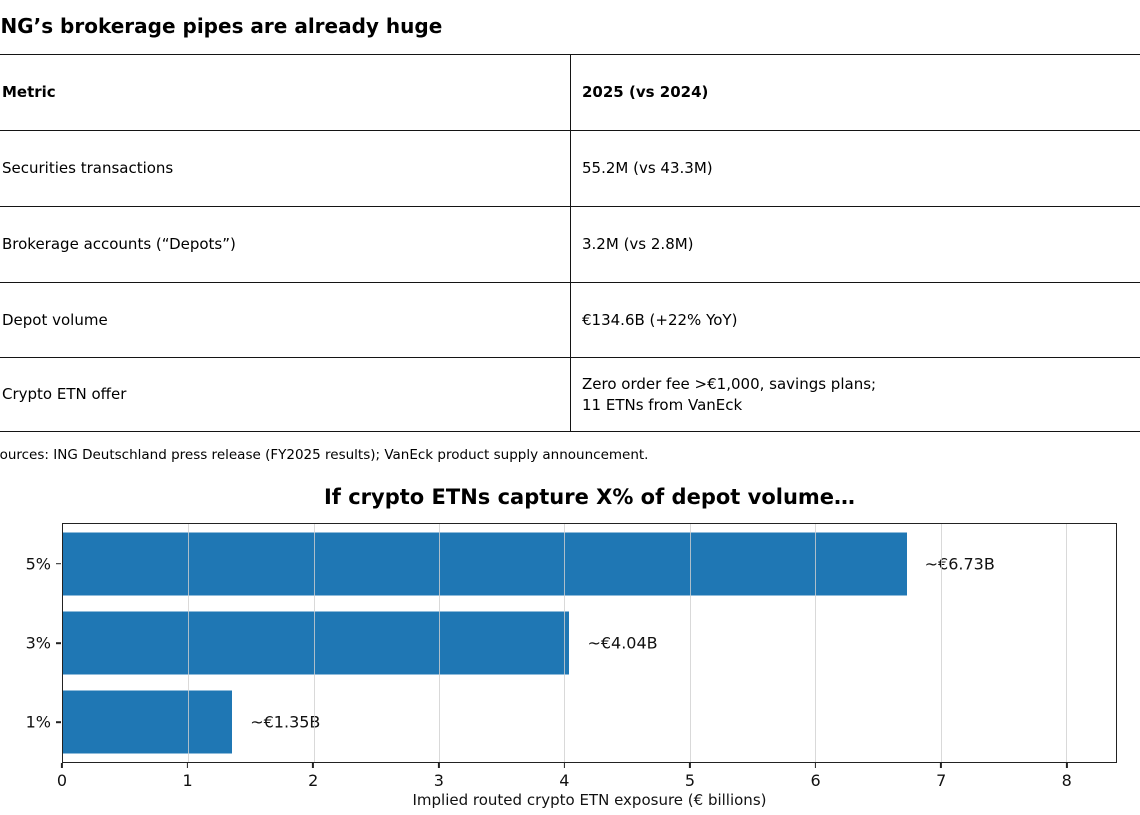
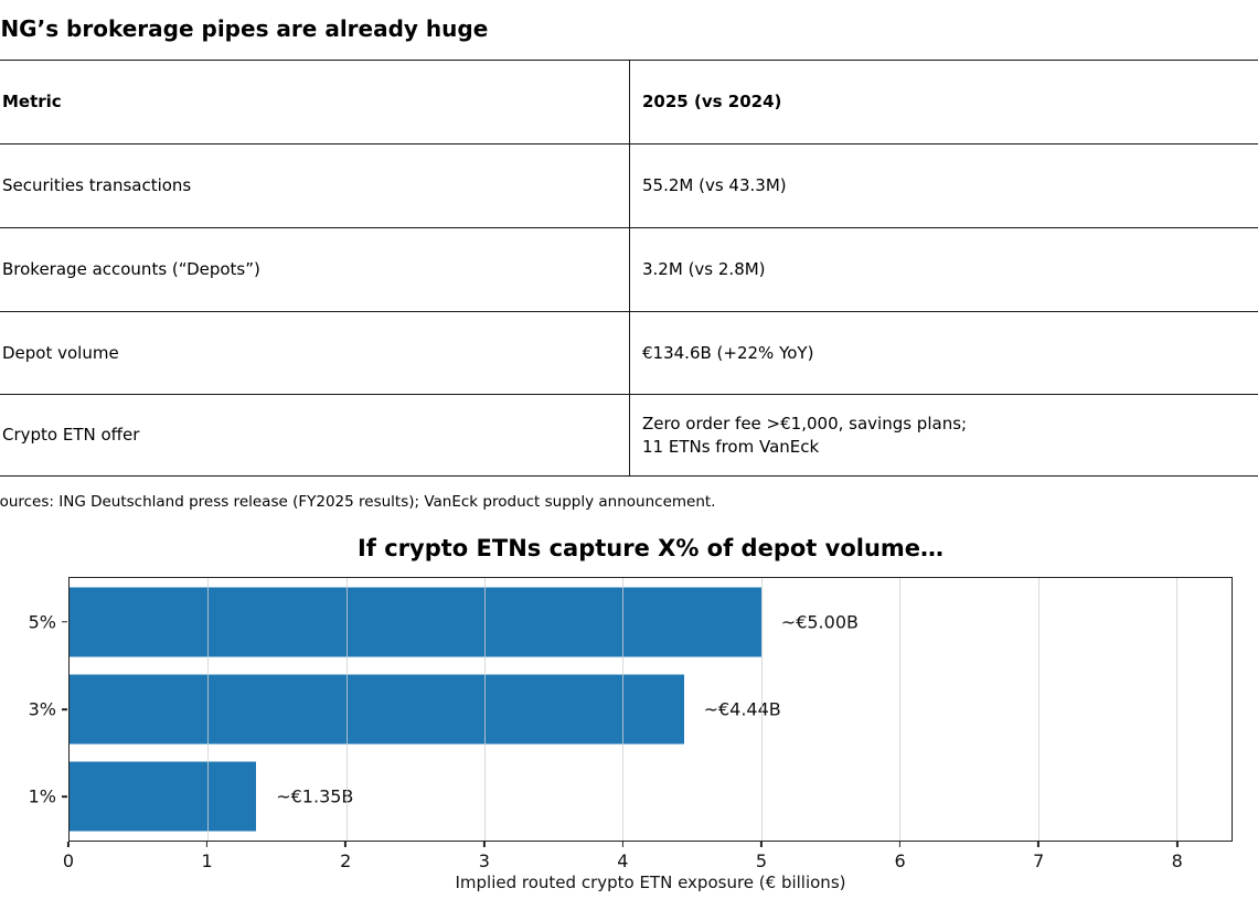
5%: 6.73 -> 5.00
3%: 4.04 -> 4.44
